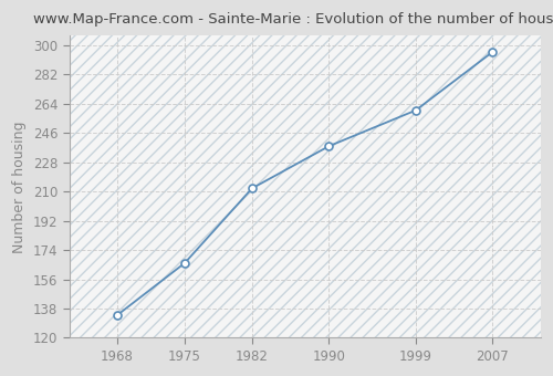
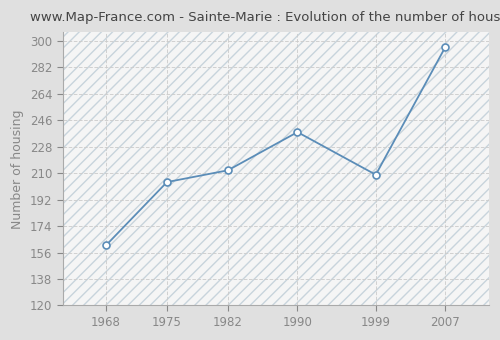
1968: 134 -> 161
1975: 166 -> 204
1999: 260 -> 209
